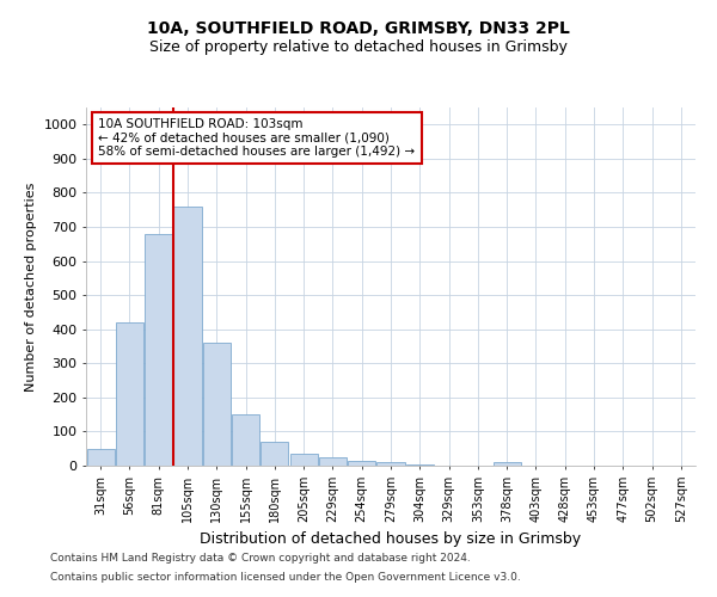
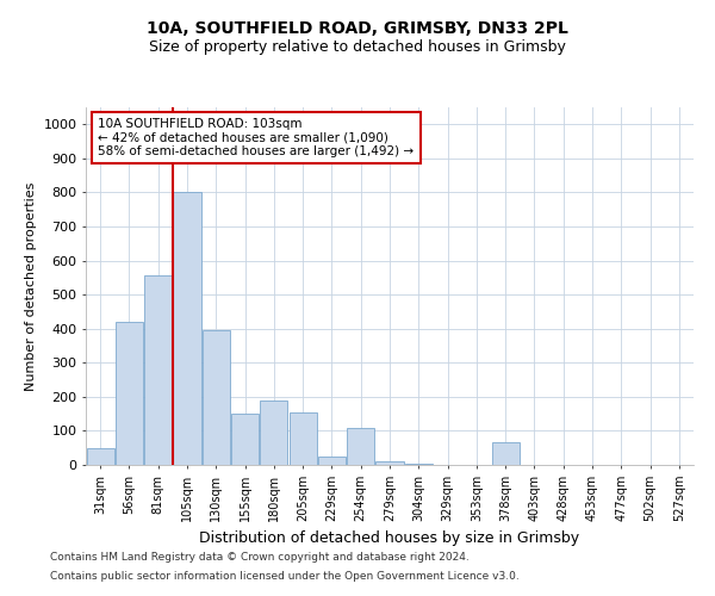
81sqm: 680 -> 555
105sqm: 760 -> 800
130sqm: 360 -> 395
180sqm: 70 -> 190
205sqm: 35 -> 155
254sqm: 15 -> 110
378sqm: 10 -> 65
